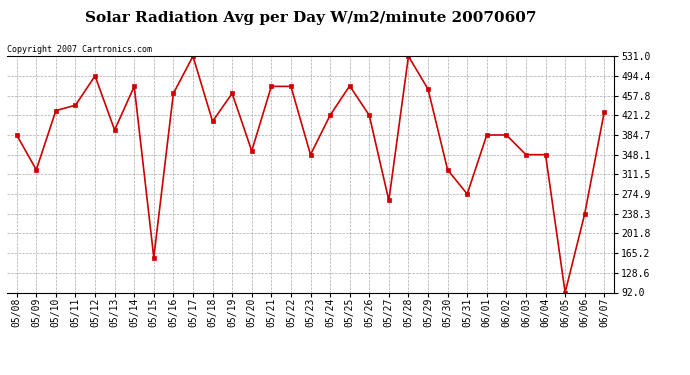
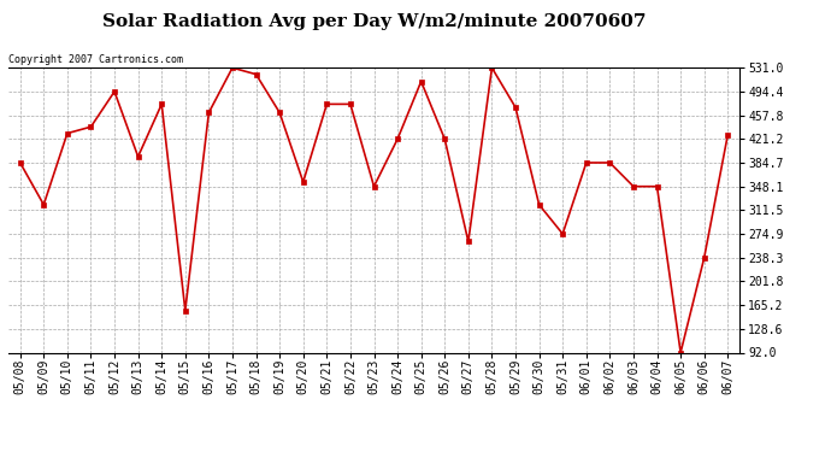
05/18: 410 -> 521
05/25: 476 -> 510
